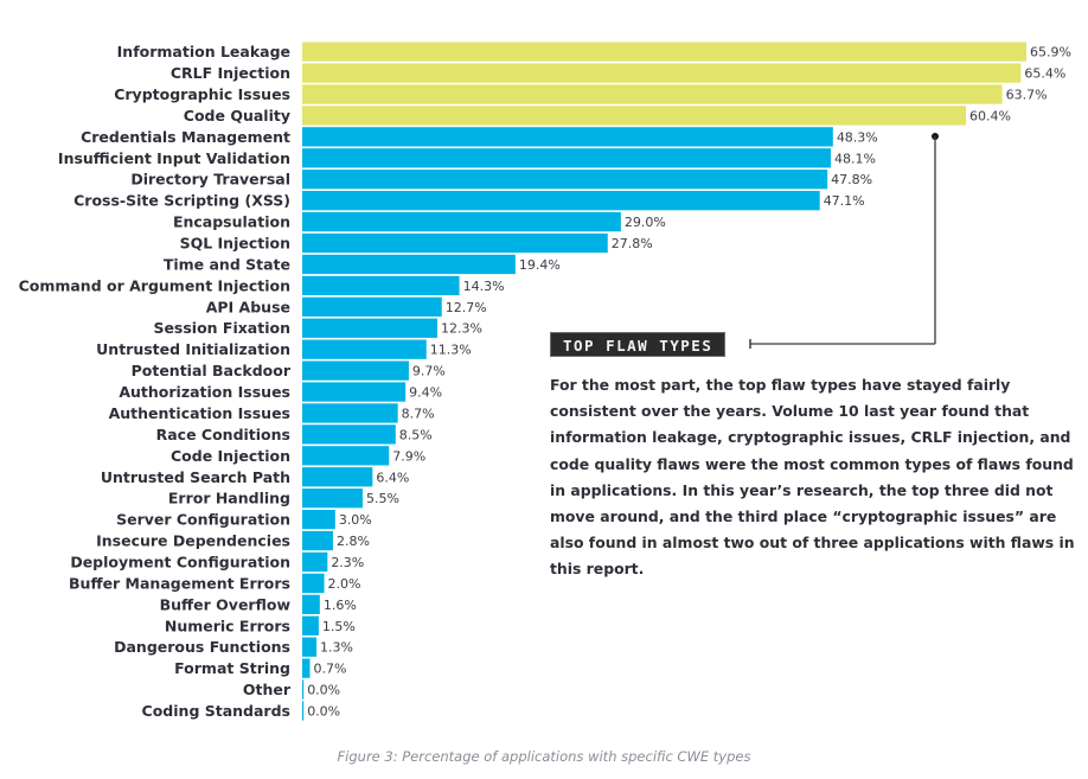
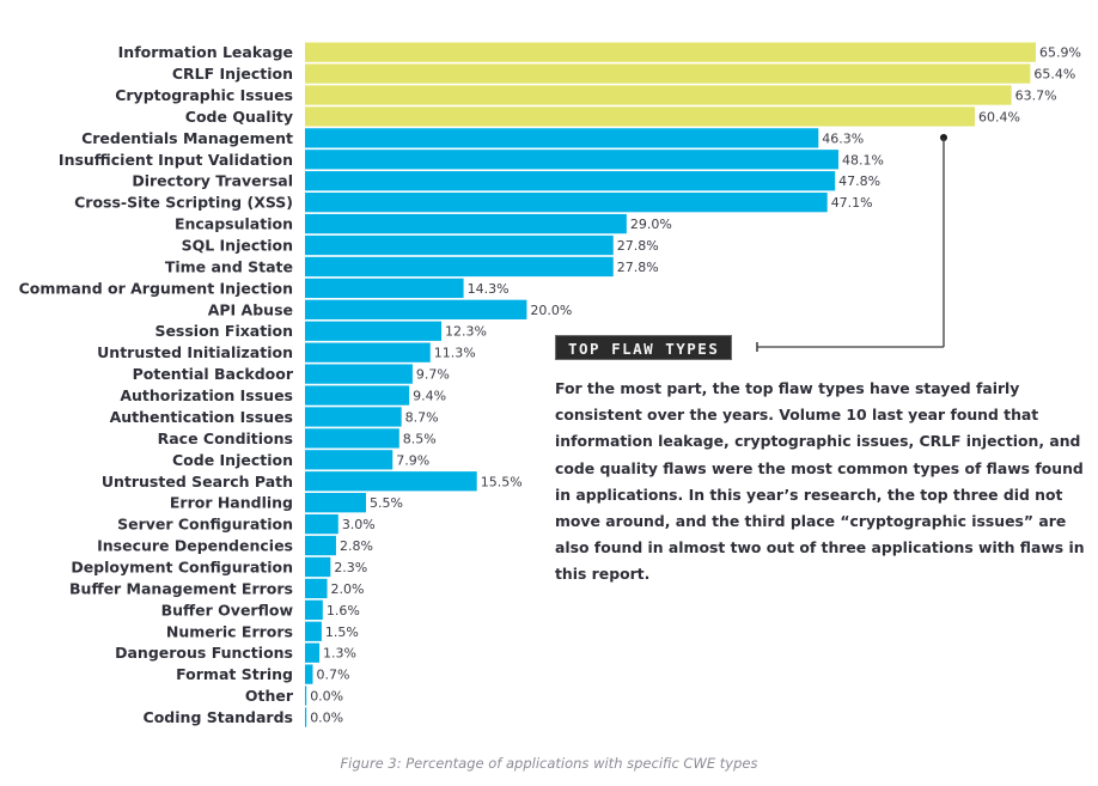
Credentials Management: 48.3% -> 46.3%
Time and State: 19.4% -> 27.8%
API Abuse: 12.7% -> 20.0%
Untrusted Search Path: 6.4% -> 15.5%
